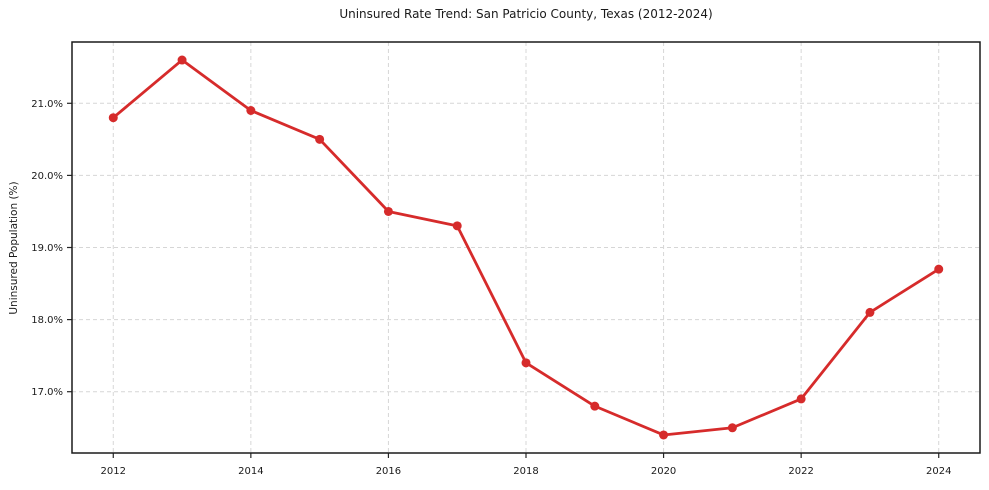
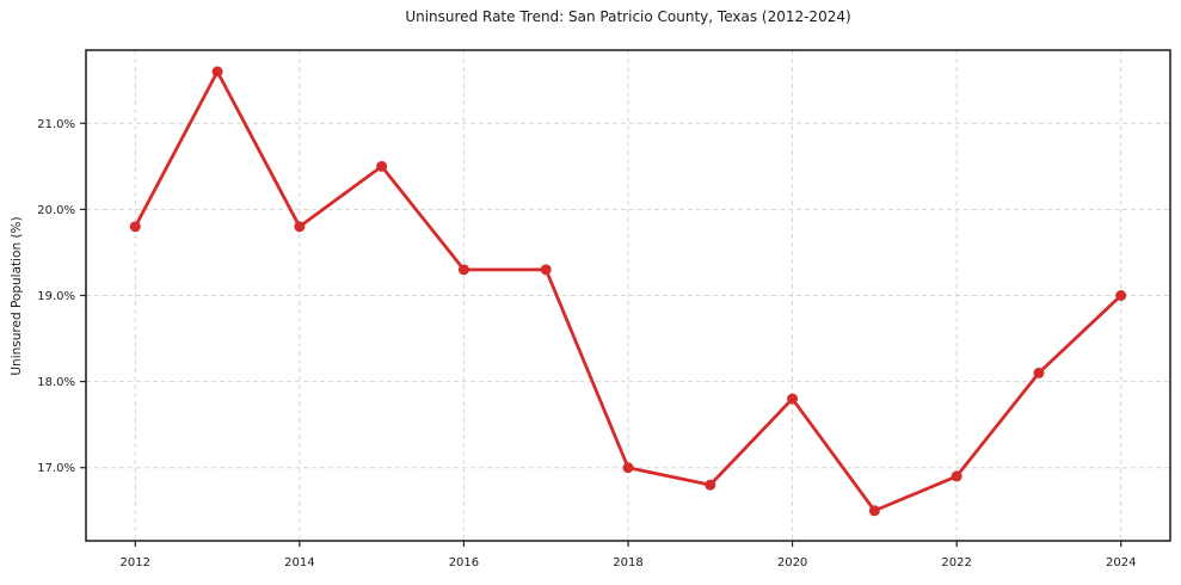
2012: 20.8% -> 19.8%
2014: 20.9% -> 19.8%
2016: 19.5% -> 19.3%
2018: 17.4% -> 17.0%
2020: 16.4% -> 17.8%
2024: 18.7% -> 19.0%
